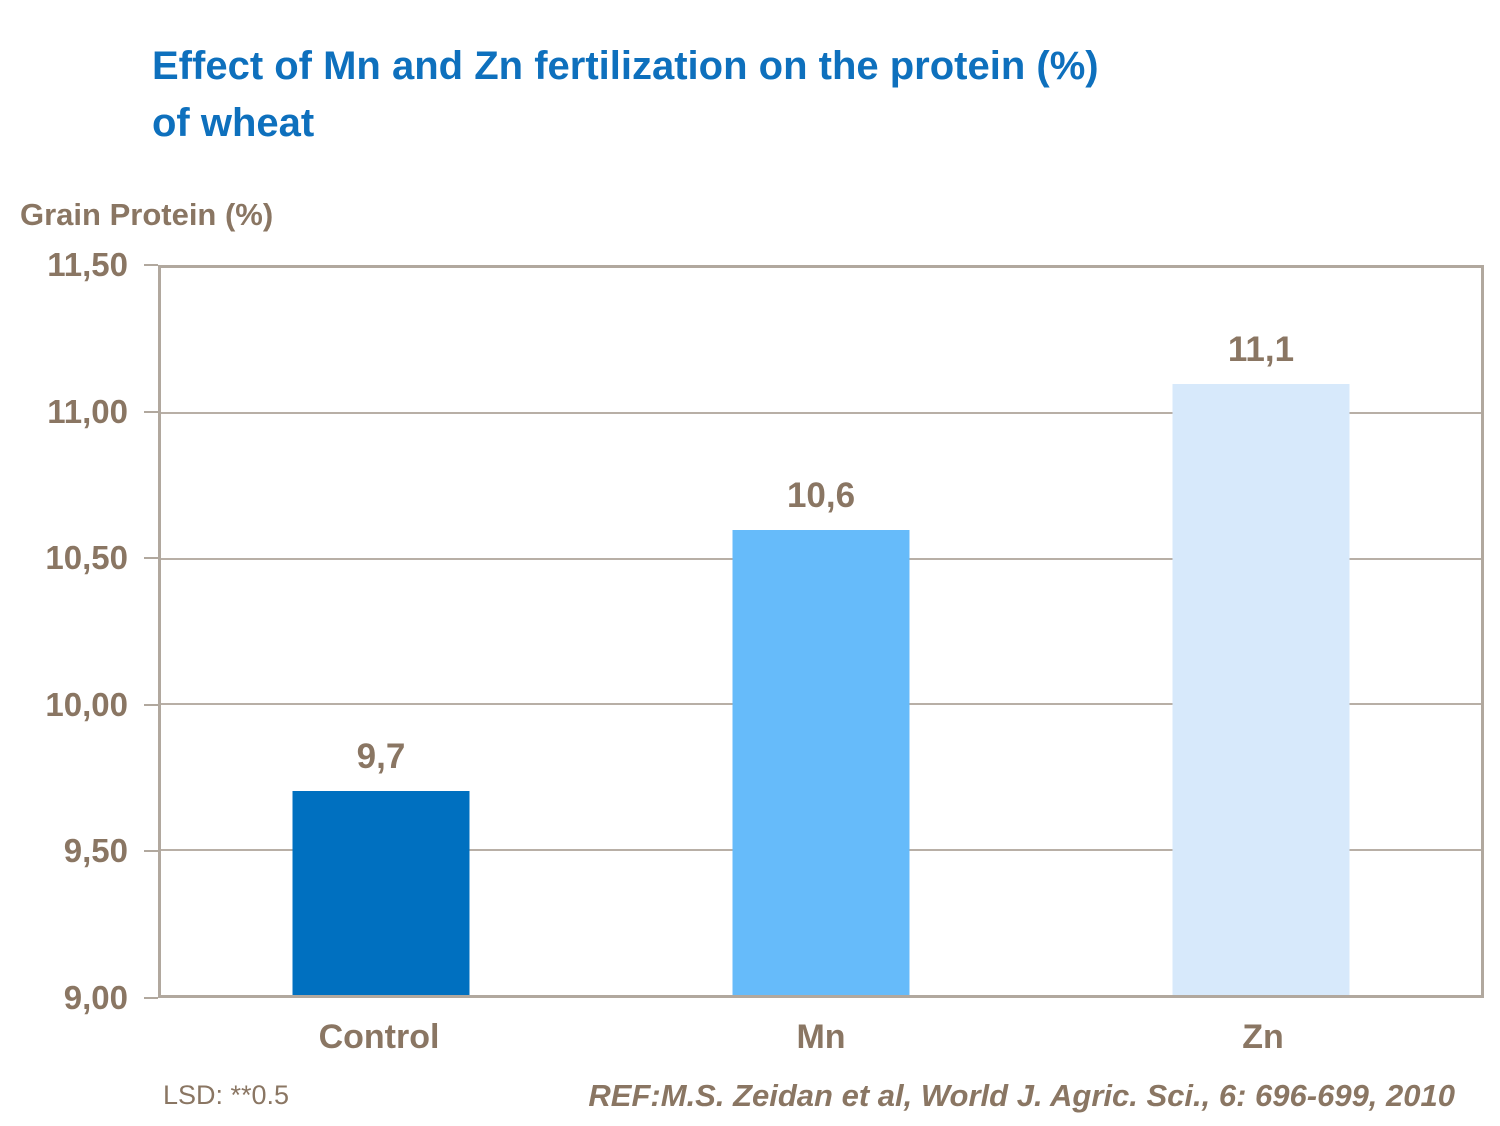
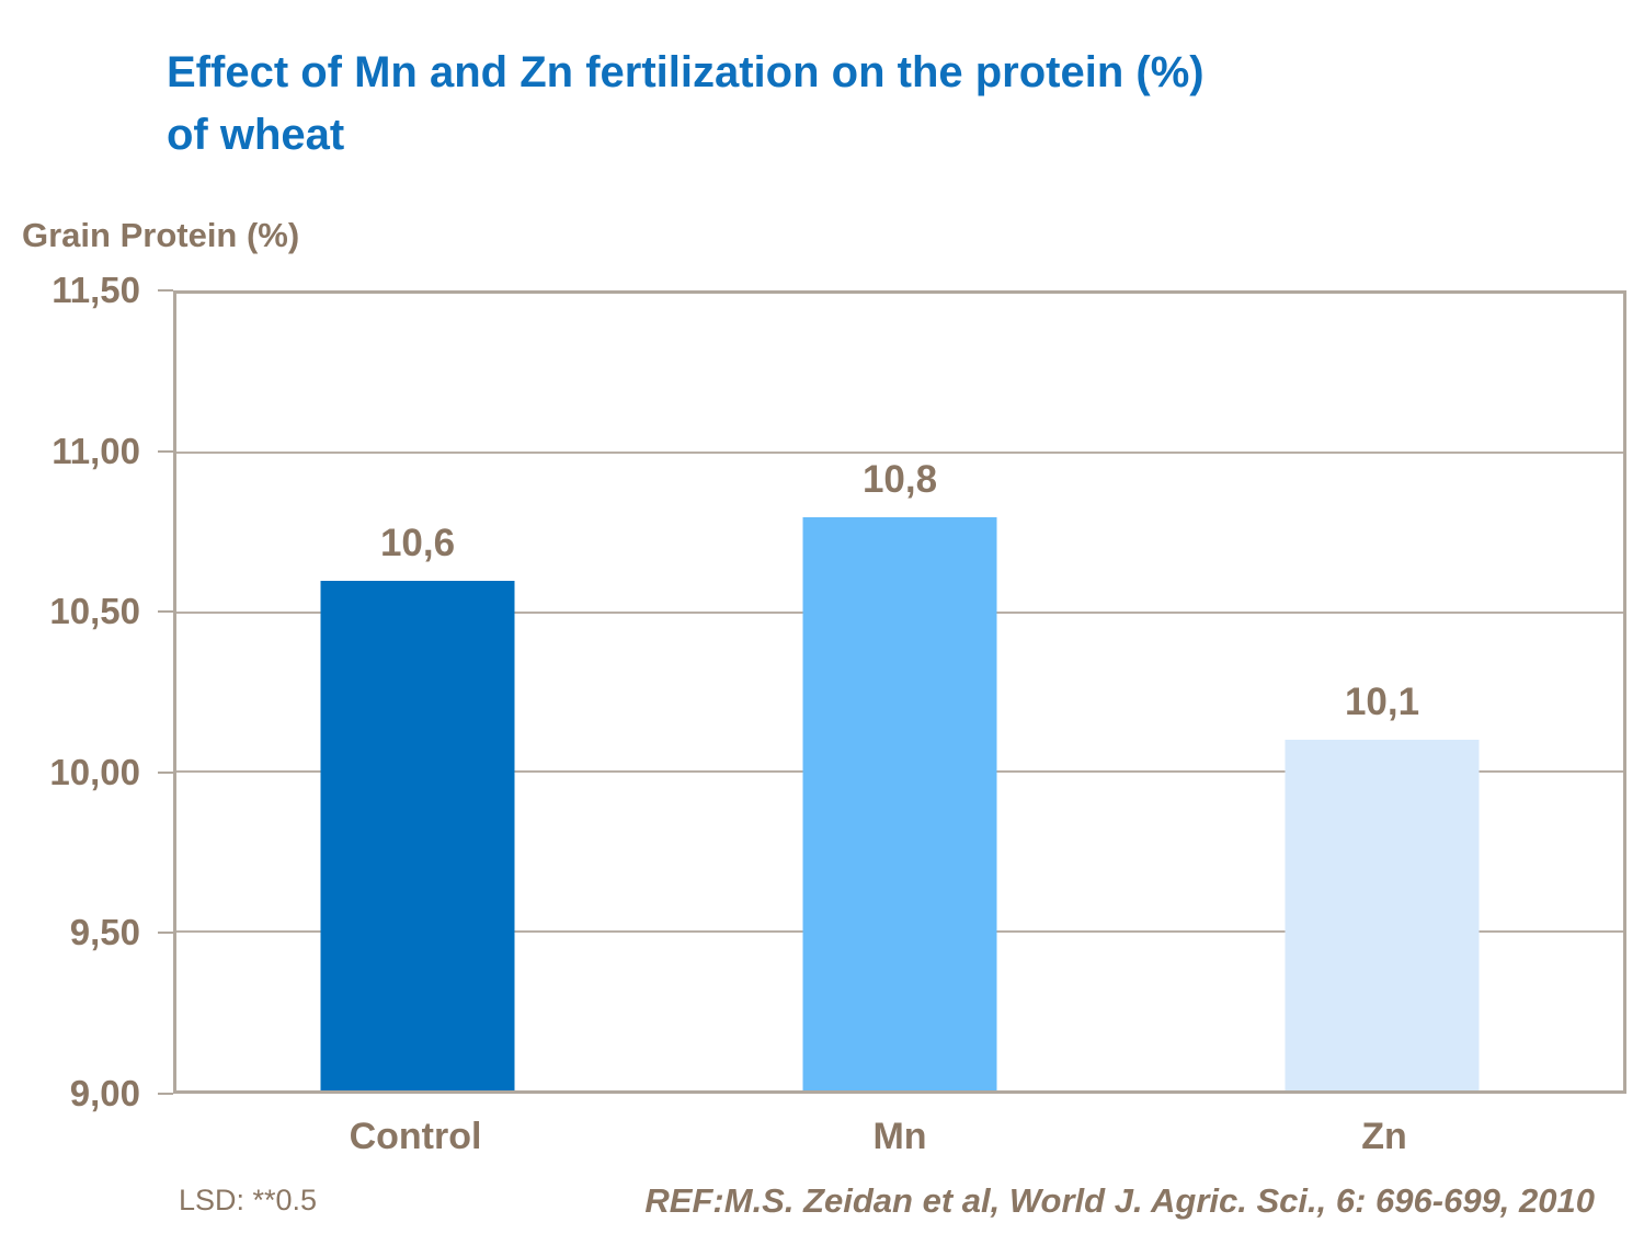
Control: 9,7 -> 10,6
Mn: 10,6 -> 10,8
Zn: 11,1 -> 10,1
